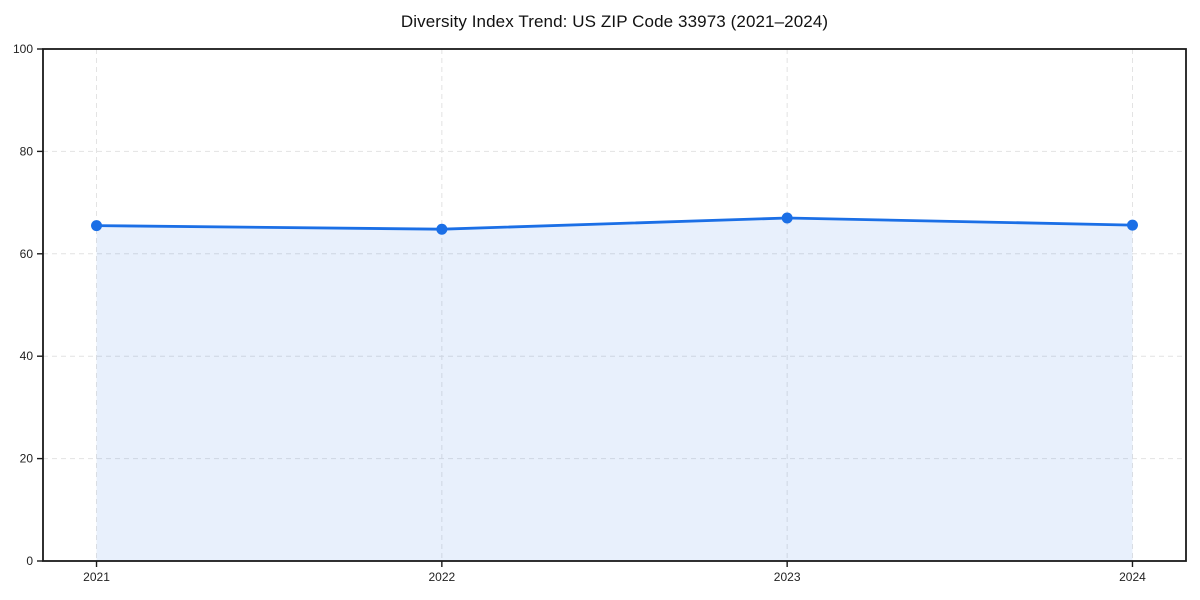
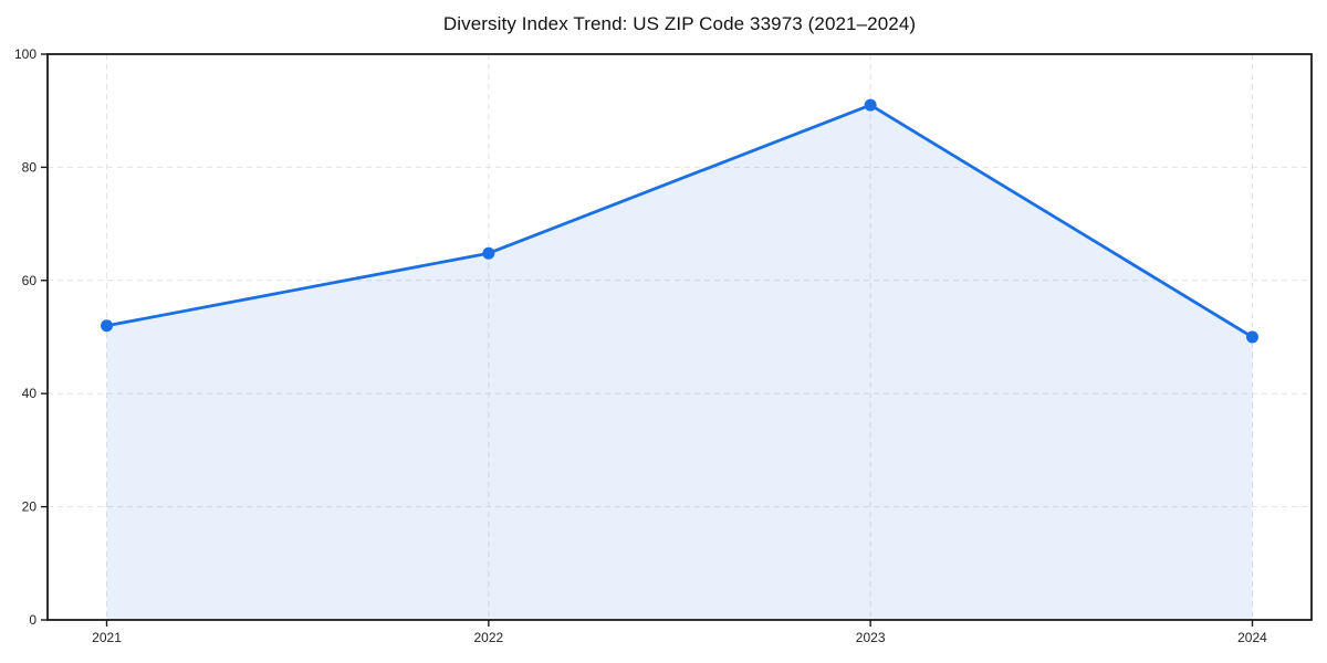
2021: 66 -> 52
2023: 67 -> 91
2024: 66 -> 50
